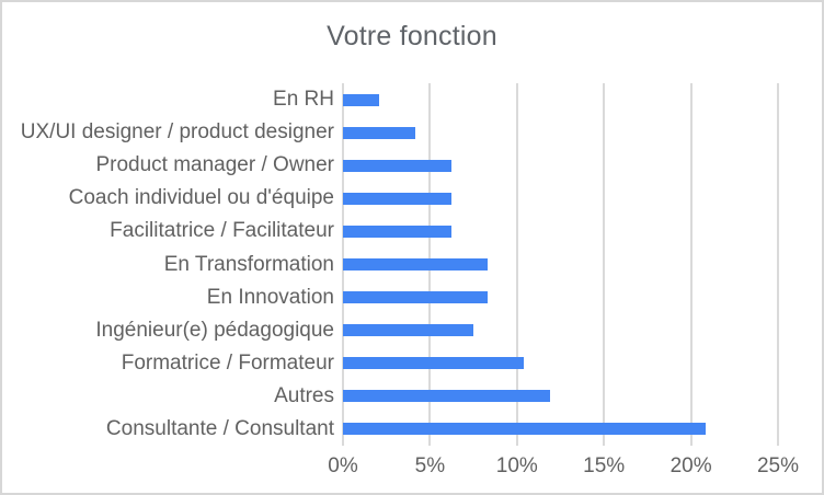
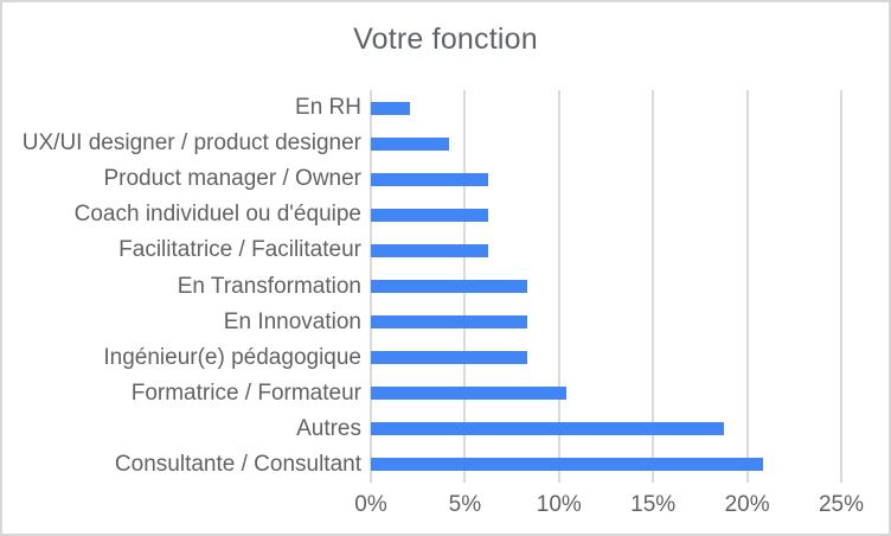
Ingénieur(e) pédagogique: 7.5% -> 8.3%
Autres: 11.9% -> 18.8%
